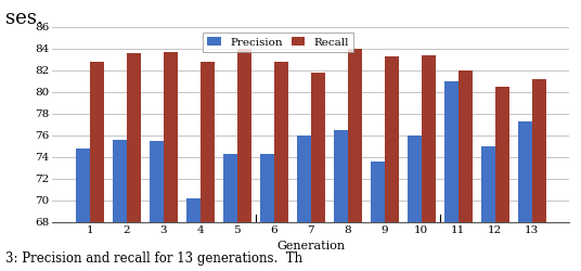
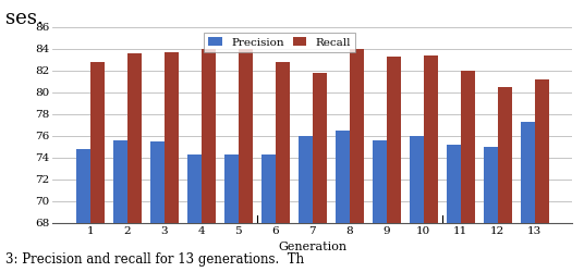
Precision/4: 70.2 -> 74.3
Recall/4: 82.8 -> 84.0
Precision/9: 73.6 -> 75.6
Precision/11: 81.0 -> 75.2
